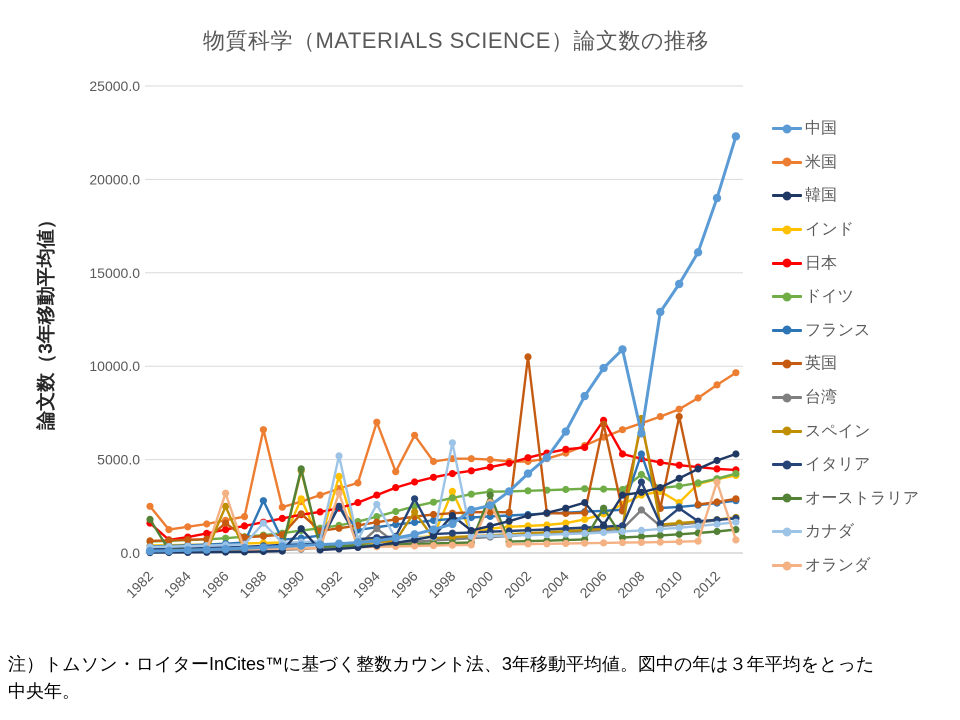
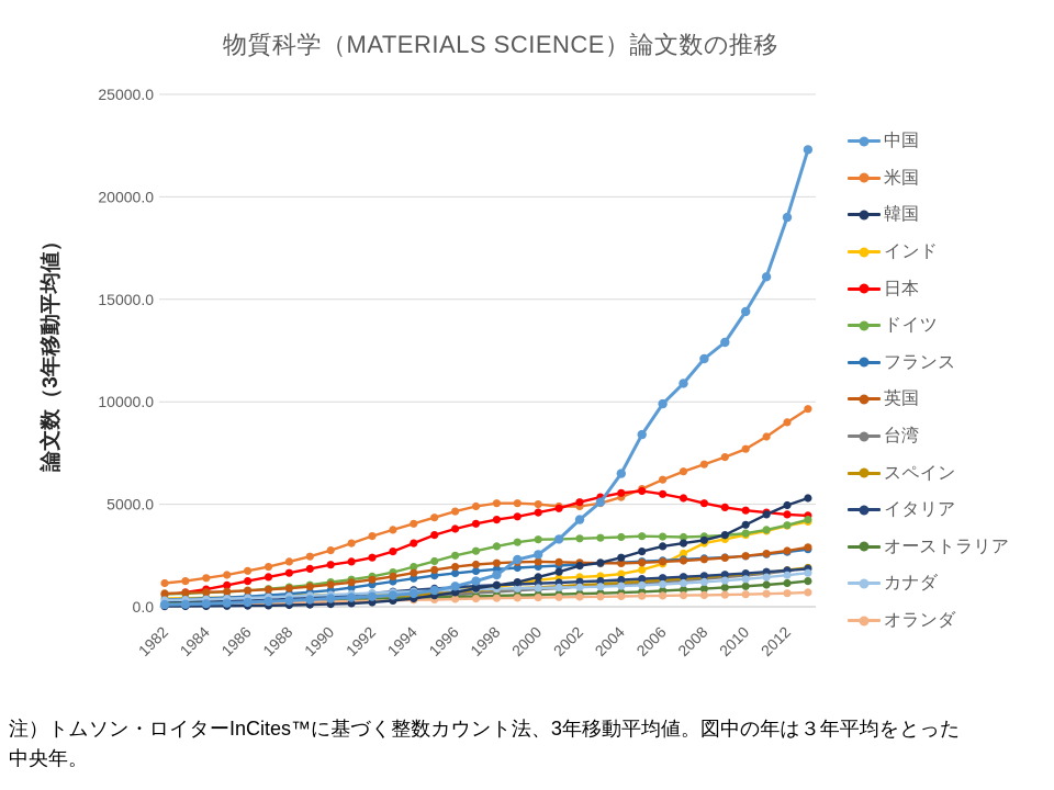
米国/1982: 2500 -> 1200
日本/1982: 1600 -> 600
オーストラリア/1982: 1800 -> 200
英国/1986: 1600 -> 800
スペイン/1986: 2500 -> 100
オランダ/1986: 3200 -> 200
米国/1988: 6600 -> 2200
フランス/1988: 2800 -> 600
カナダ/1988: 1600 -> 500
韓国/1990: 1300 -> 100
インド/1990: 2900 -> 600
英国/1990: 2100 -> 1100
スペイン/1990: 4400 -> 300
オーストラリア/1990: 4500 -> 300
インド/1992: 4100 -> 600
フランス/1992: 2500 -> 1100
イタリア/1992: 2500 -> 700
カナダ/1992: 5200 -> 700
オランダ/1992: 3200 -> 300
米国/1994: 7000 -> 4000
台湾/1994: 1300 -> 500
カナダ/1994: 2600 -> 700
米国/1996: 6300 -> 4600
スペイン/1996: 2200 -> 700
イタリア/1996: 2900 -> 1000
韓国/1998: 2000 -> 1000
インド/1998: 3300 -> 1000
カナダ/1998: 5900 -> 900
オーストラリア/2000: 3100 -> 600
オランダ/2000: 2700 -> 400
英国/2002: 10500 -> 2200
韓国/2006: 1500 -> 3000
日本/2006: 7100 -> 5500
英国/2006: 6900 -> 2200
オーストラリア/2006: 2400 -> 800
中国/2008: 6400 -> 12100
ドイツ/2008: 4200 -> 3400
フランス/2008: 5300 -> 2400
英国/2008: 6900 -> 2300
台湾/2008: 2300 -> 1400
スペイン/2008: 7200 -> 1400
イタリア/2008: 3800 -> 1500
インド/2010: 2700 -> 3500
英国/2010: 7300 -> 2500
イタリア/2010: 2400 -> 1600
オランダ/2012: 3800 -> 700
